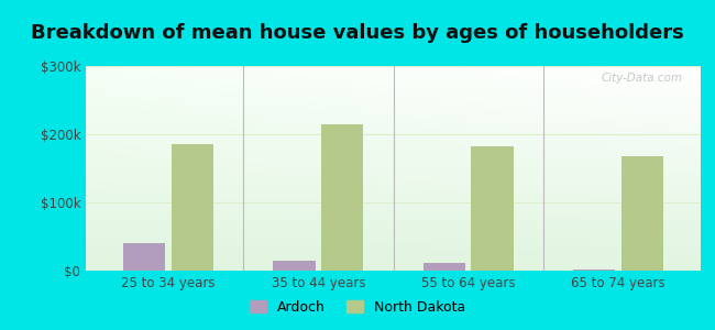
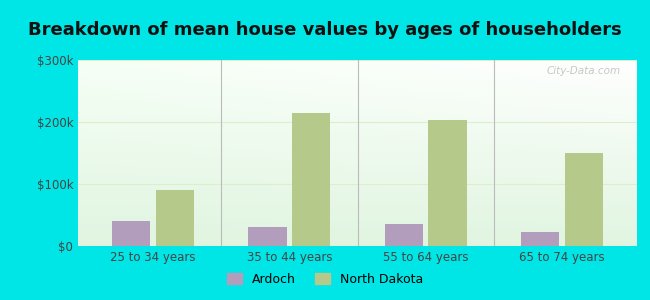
North Dakota/25 to 34 years: $185k -> $90k
Ardoch/35 to 44 years: $15k -> $30k
Ardoch/55 to 64 years: $12k -> $36k
North Dakota/55 to 64 years: $183k -> $204k
Ardoch/65 to 74 years: $2k -> $22k
North Dakota/65 to 74 years: $168k -> $150k
